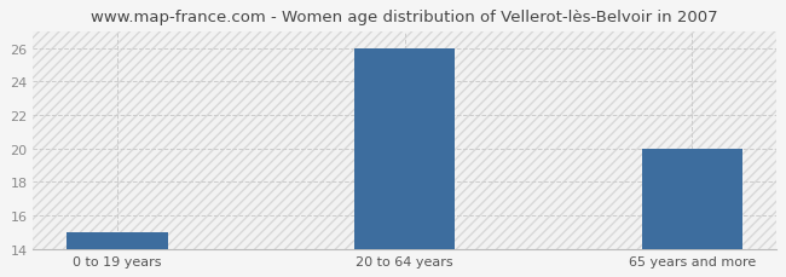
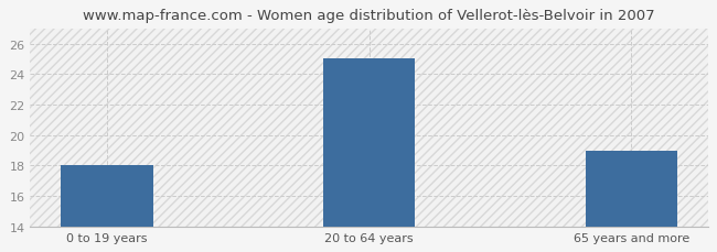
0 to 19 years: 15 -> 18
20 to 64 years: 26 -> 25
65 years and more: 20 -> 19
